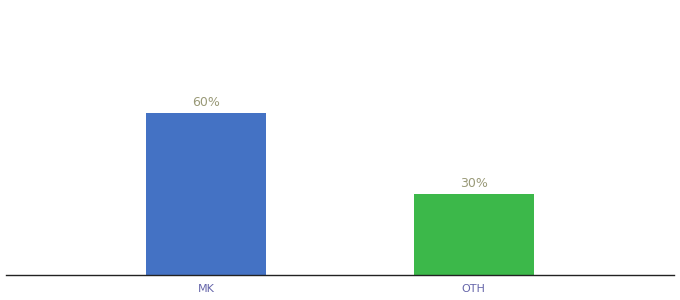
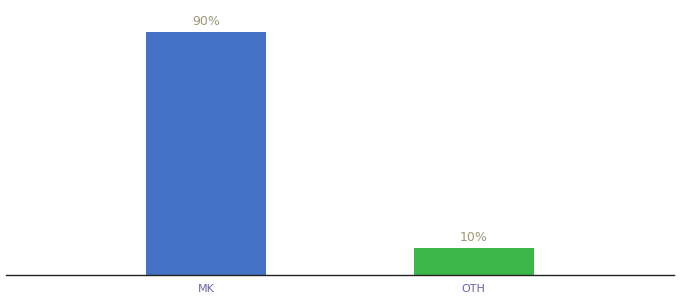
MK: 60% -> 90%
OTH: 30% -> 10%
